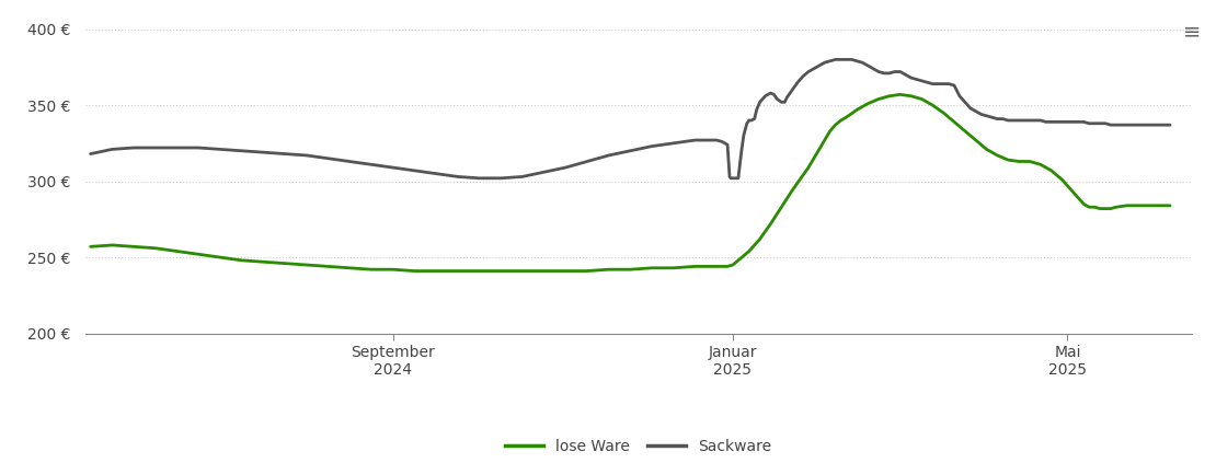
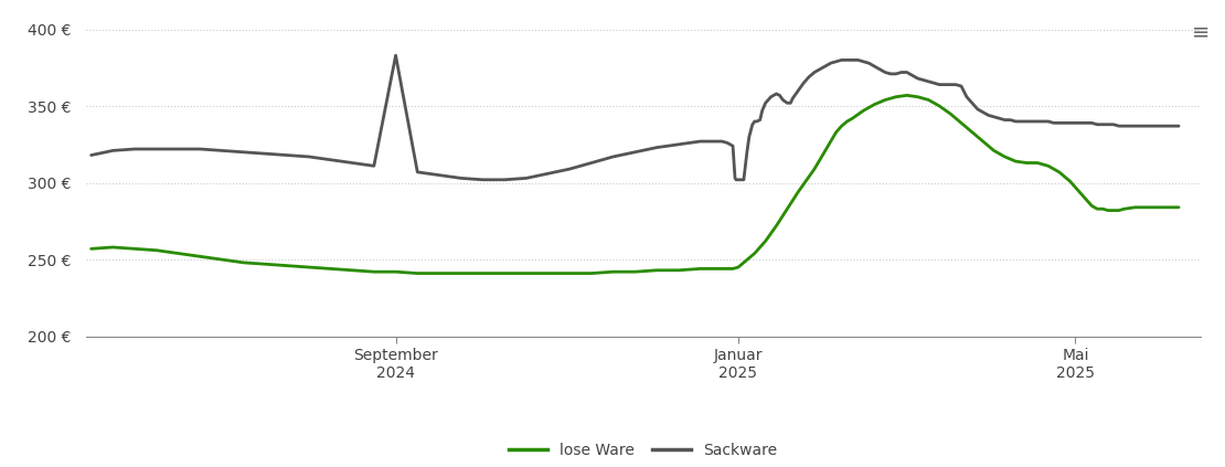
Sackware/September 2024: 309 € -> 383 €
